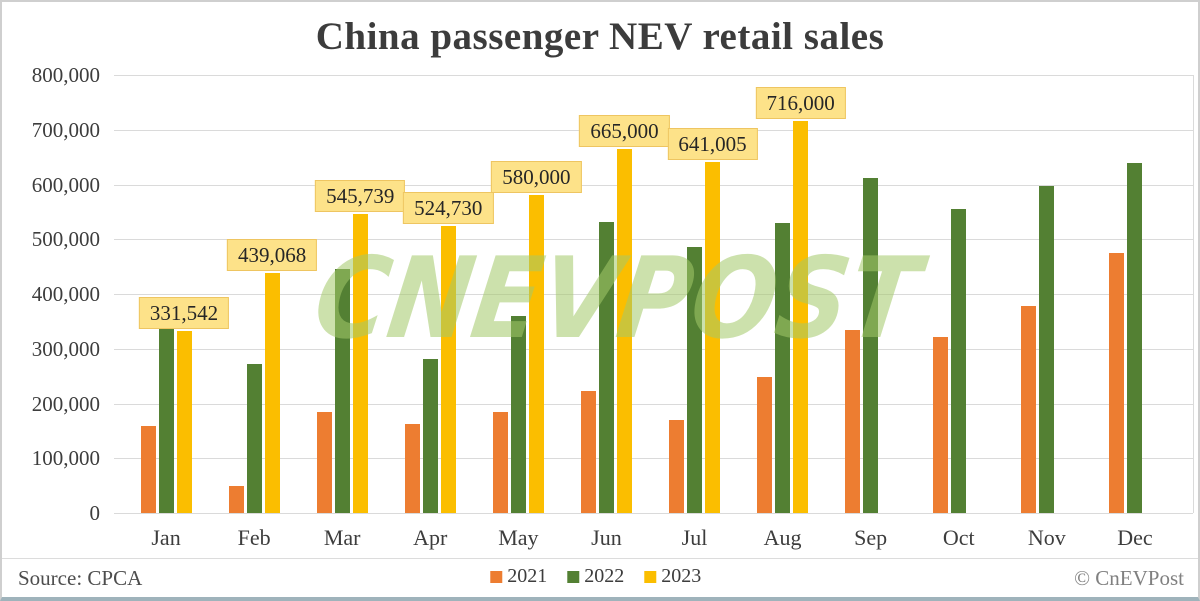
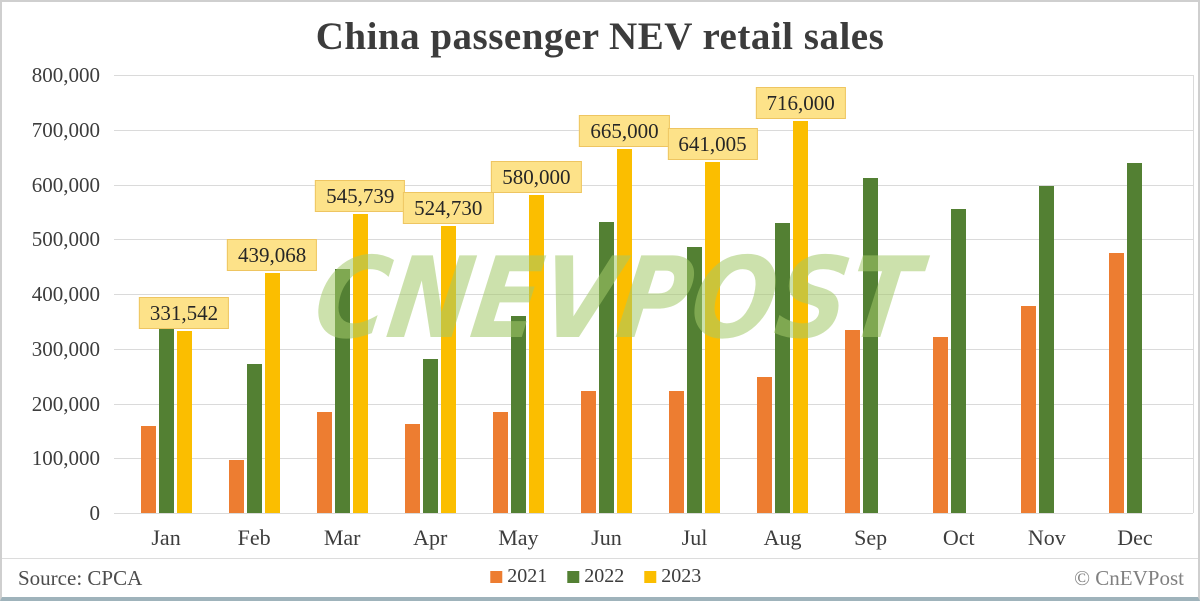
2021/Feb: 50000 -> 100000
2021/Jul: 170000 -> 220000
